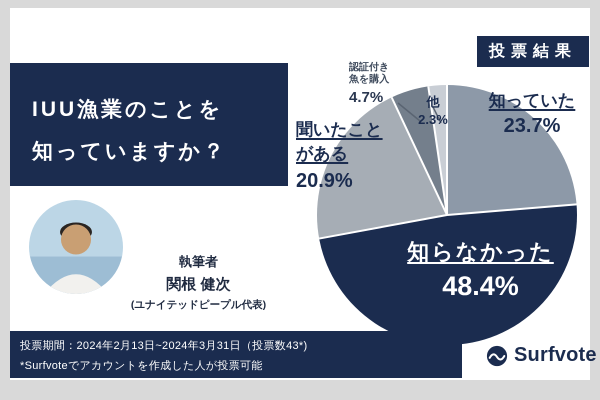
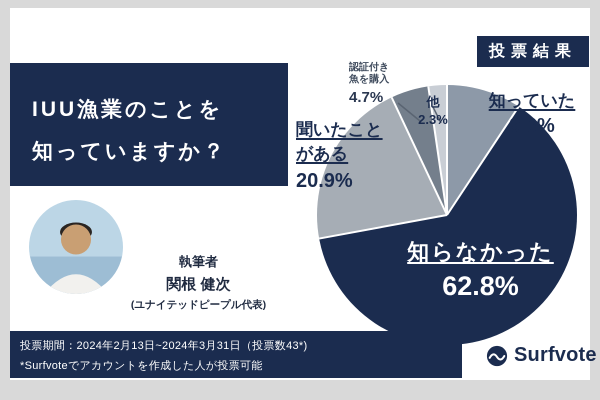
知っていた: 23.7% -> 9.3%
知らなかった: 48.4% -> 62.8%
